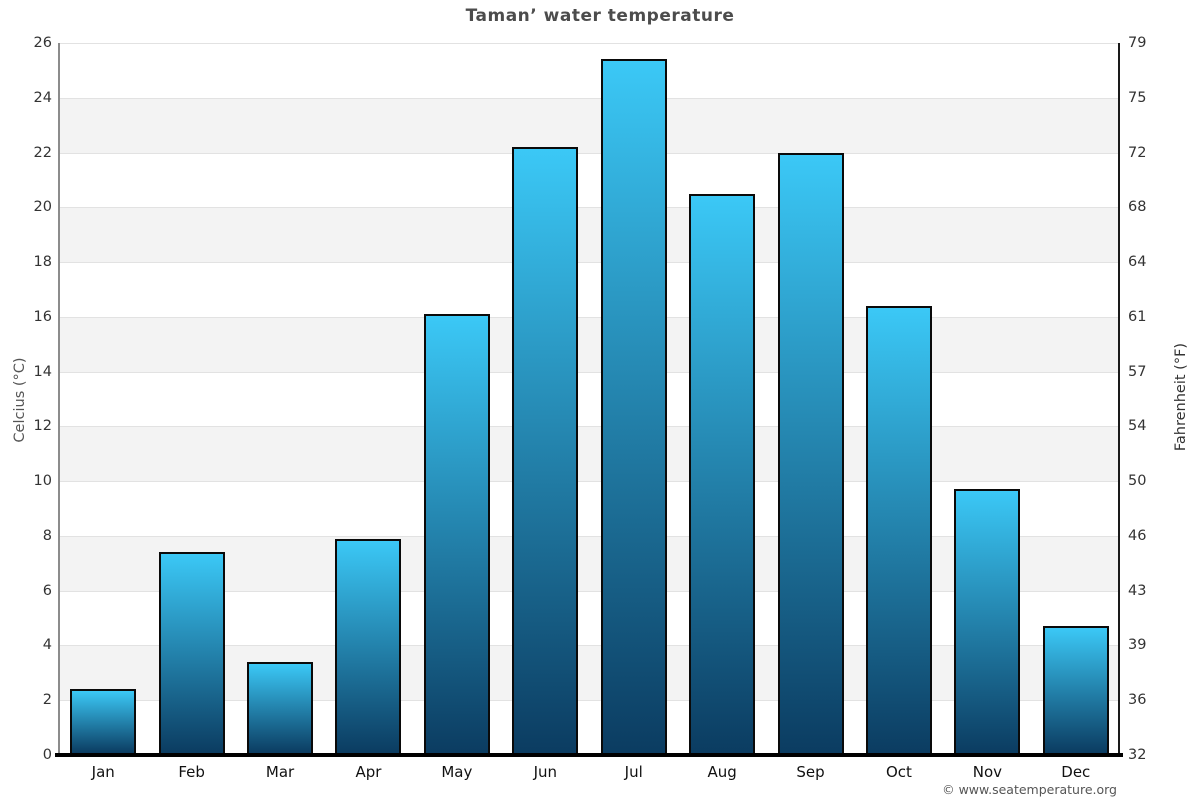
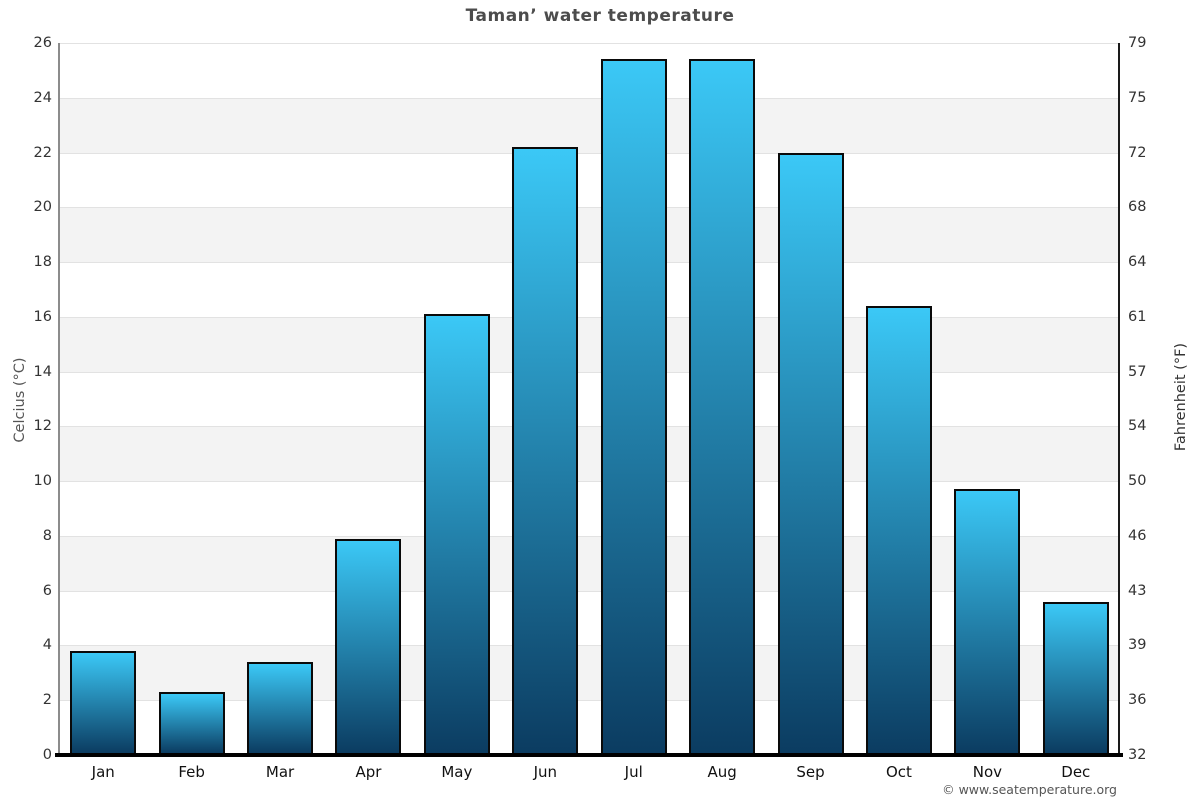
Jan: 2.4 -> 3.8
Feb: 7.4 -> 2.3
Aug: 20.5 -> 25.4
Dec: 4.7 -> 5.6
